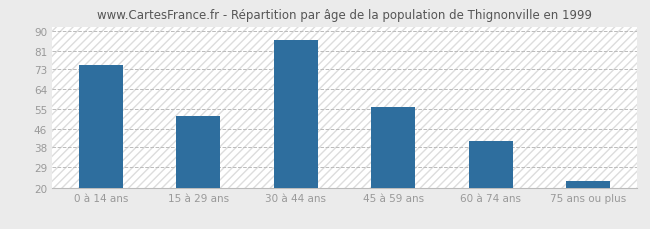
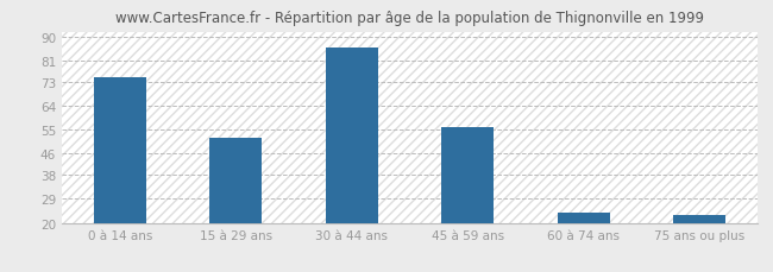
60 à 74 ans: 41 -> 24
